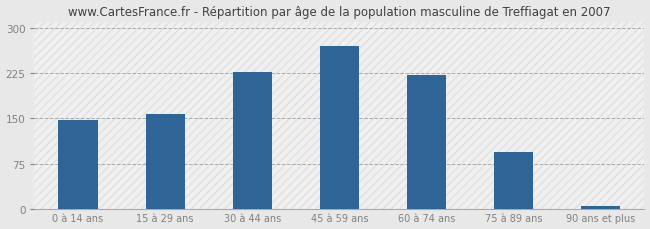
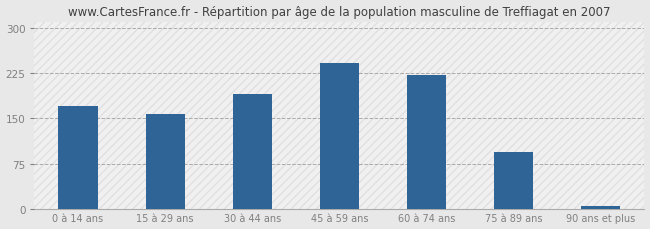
0 à 14 ans: 148 -> 170
30 à 44 ans: 226 -> 190
45 à 59 ans: 270 -> 242
